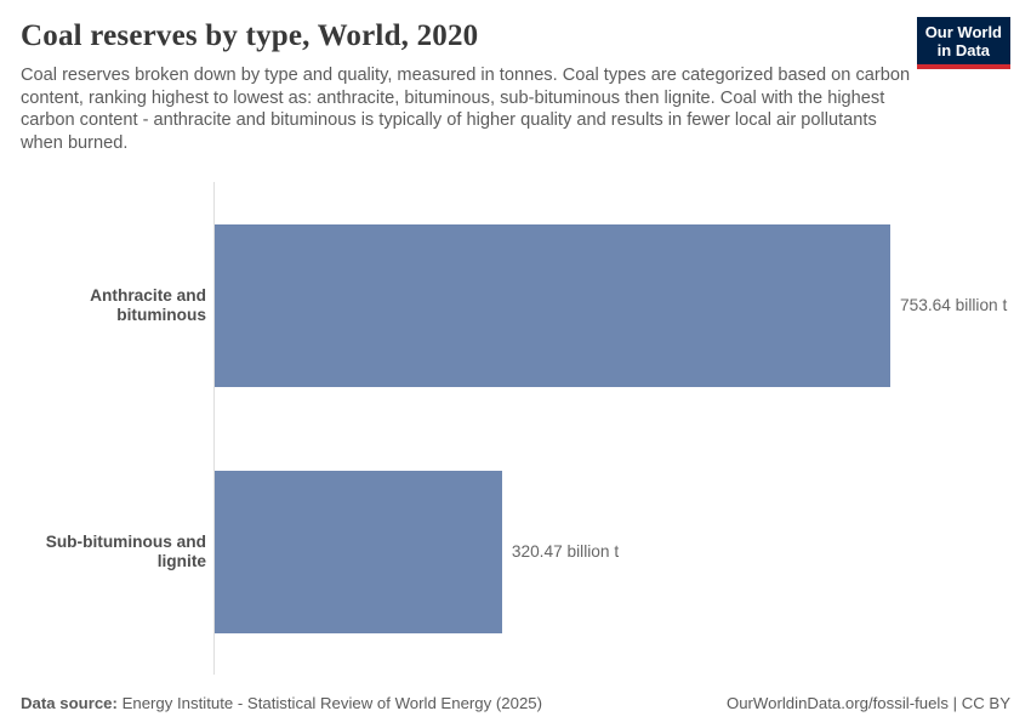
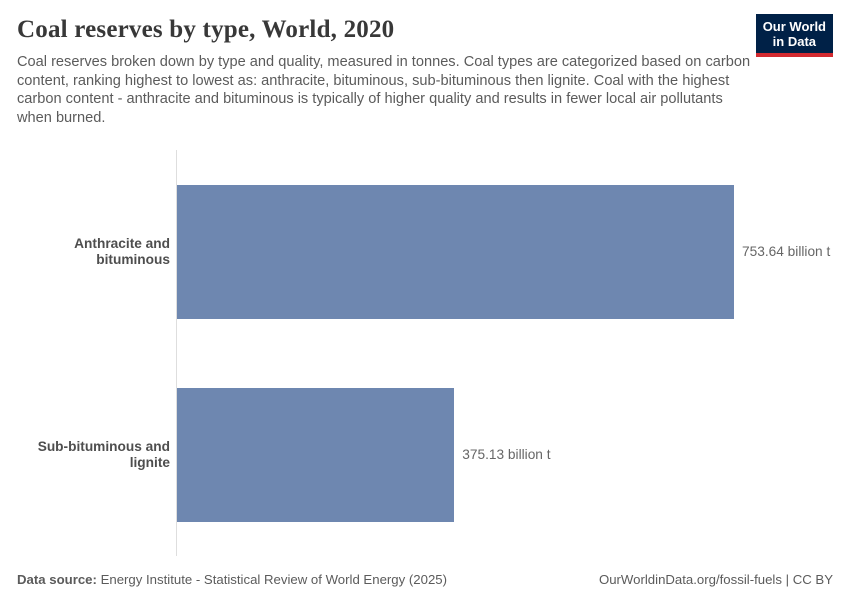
Sub-bituminous and lignite: 320.47 -> 375.13
